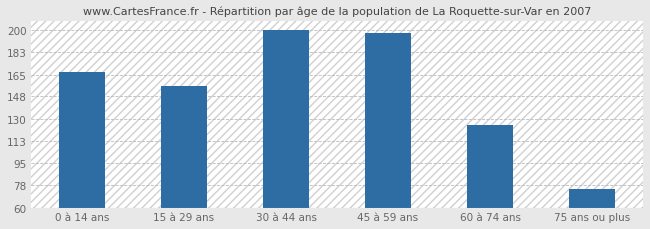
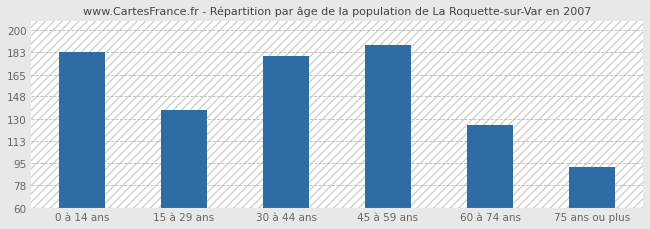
0 à 14 ans: 167 -> 183
15 à 29 ans: 156 -> 137
30 à 44 ans: 200 -> 180
45 à 59 ans: 198 -> 188
75 ans ou plus: 75 -> 92
